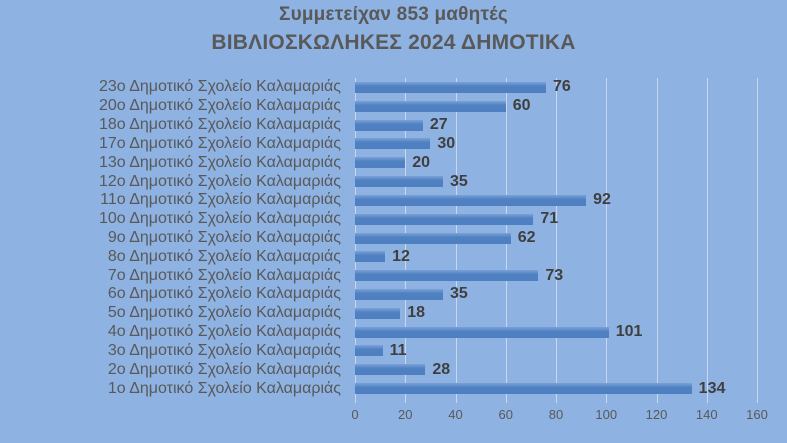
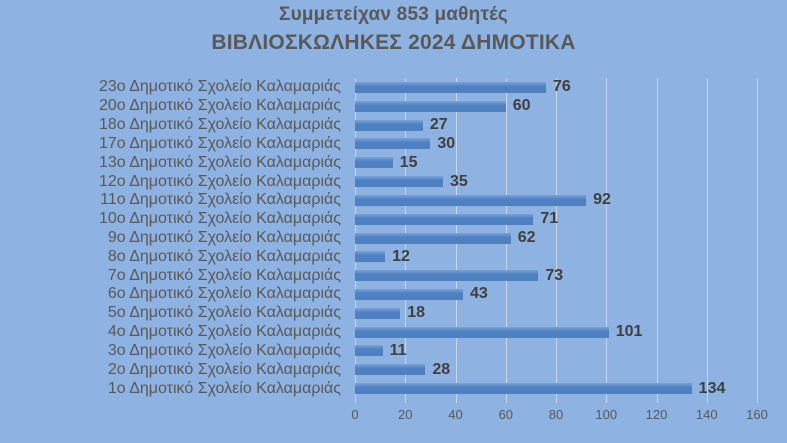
13ο Δημοτικό Σχολείο Καλαμαριάς: 20 -> 15
6ο Δημοτικό Σχολείο Καλαμαριάς: 35 -> 43
